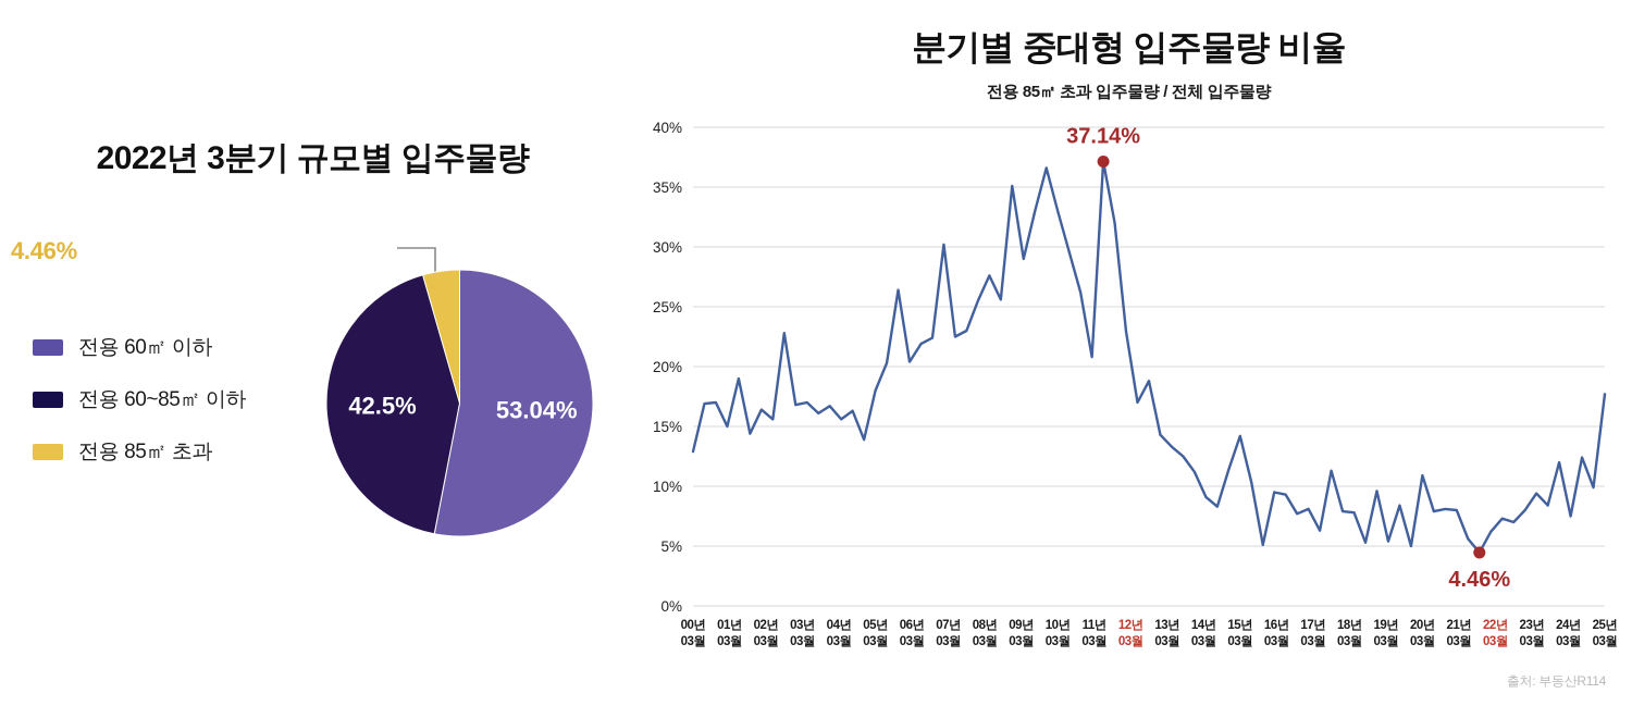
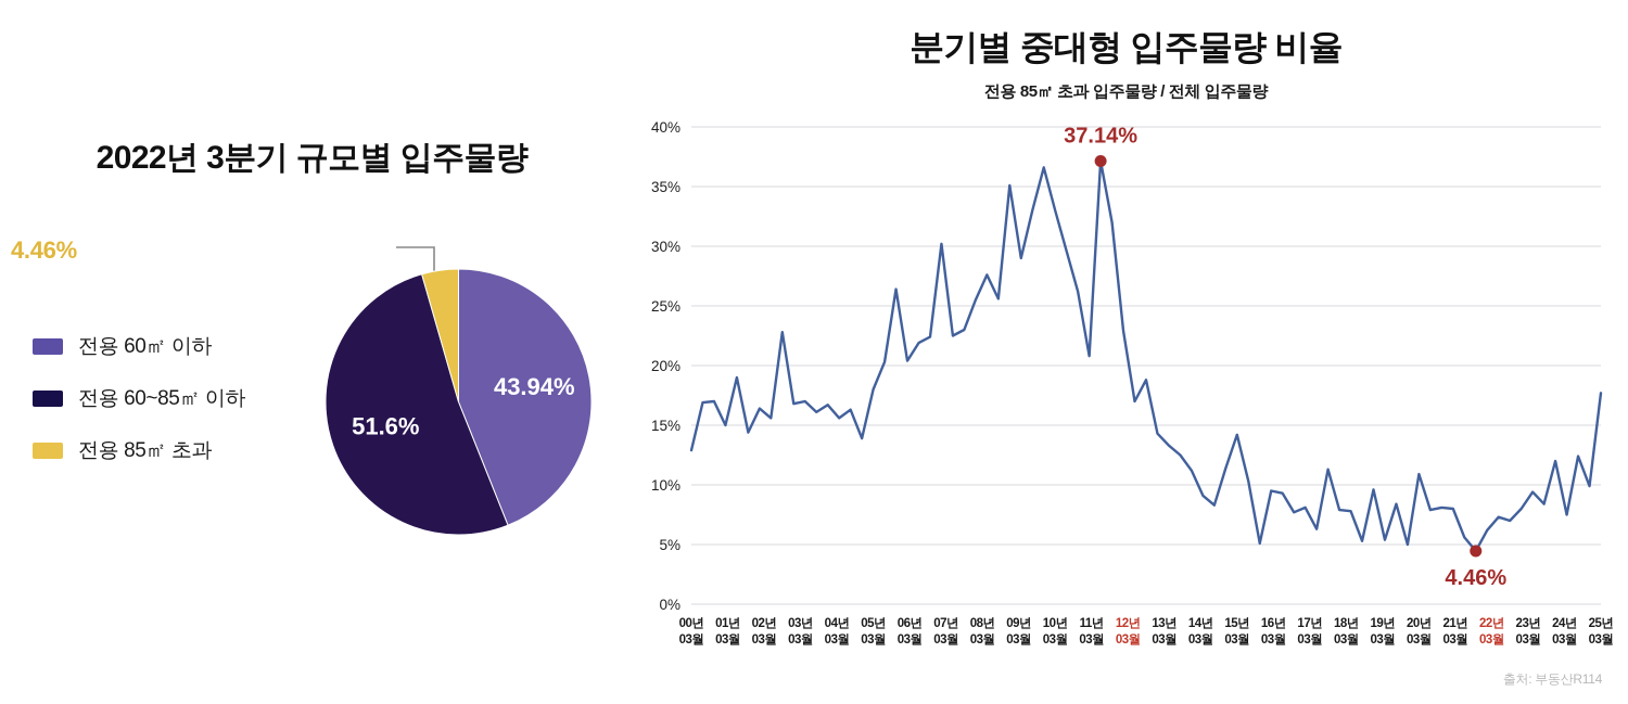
2022년 3분기 규모별 입주물량/전용 60㎡ 이하: 53.04% -> 43.94%
2022년 3분기 규모별 입주물량/전용 60~85㎡ 이하: 42.5% -> 51.6%
